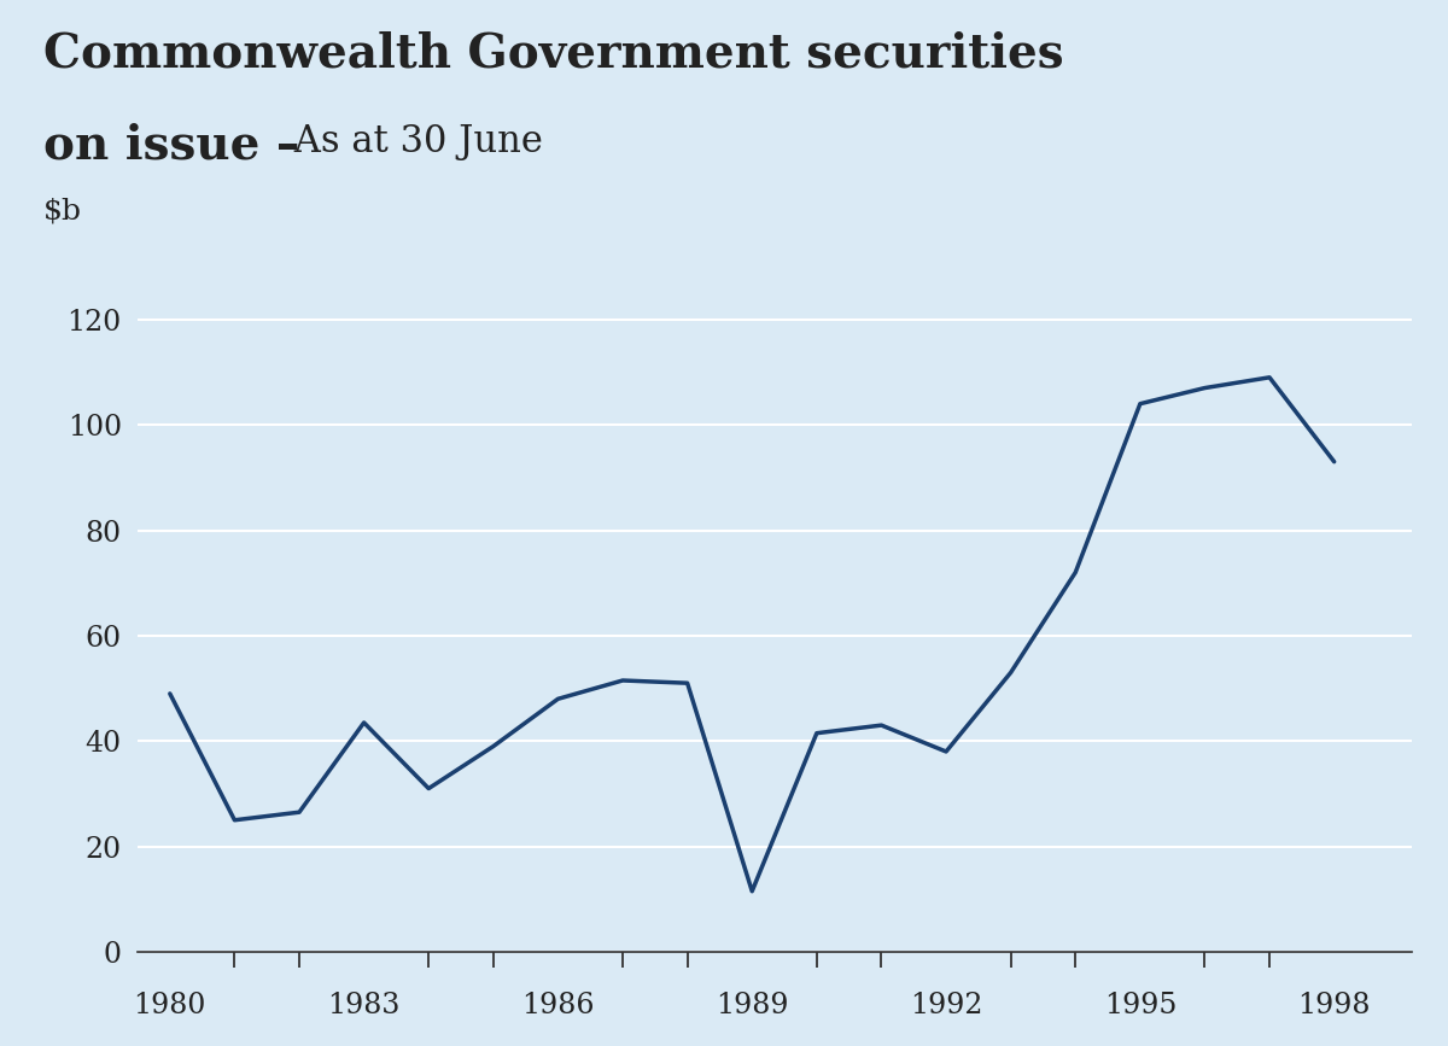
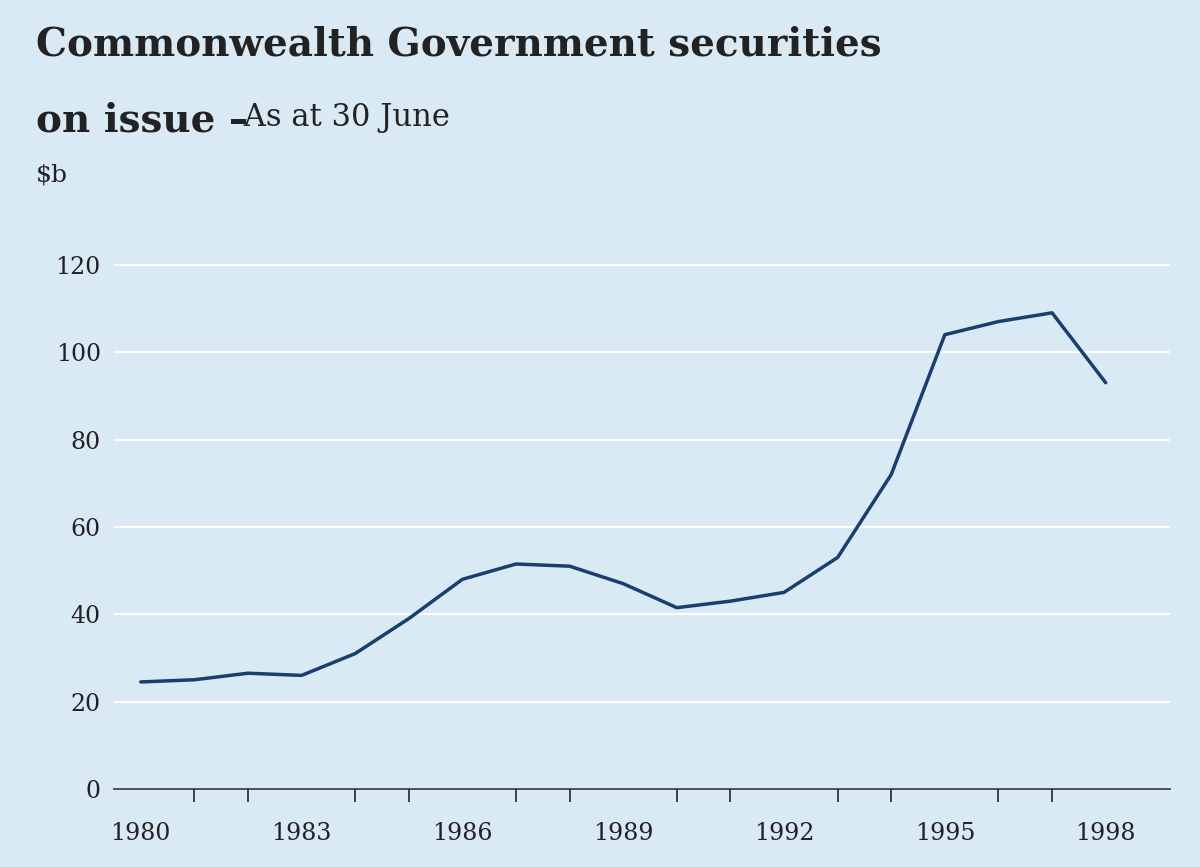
1980: 49.0 -> 24.5
1983: 43.5 -> 26.0
1989: 11.5 -> 47.0
1992: 38.0 -> 45.0
